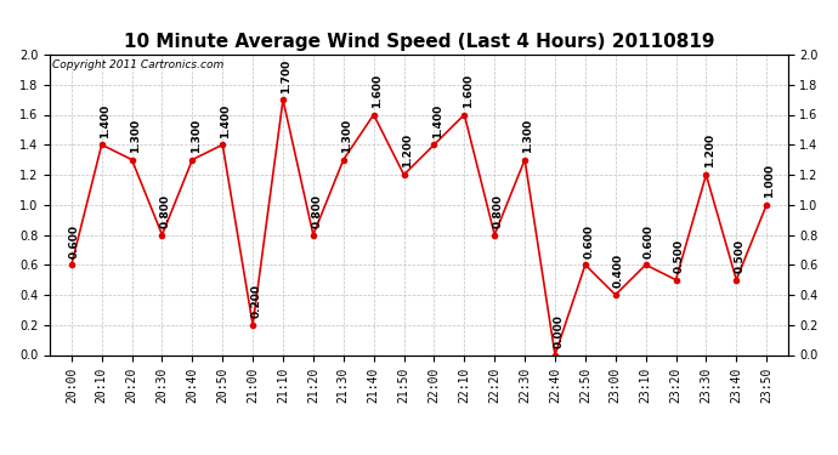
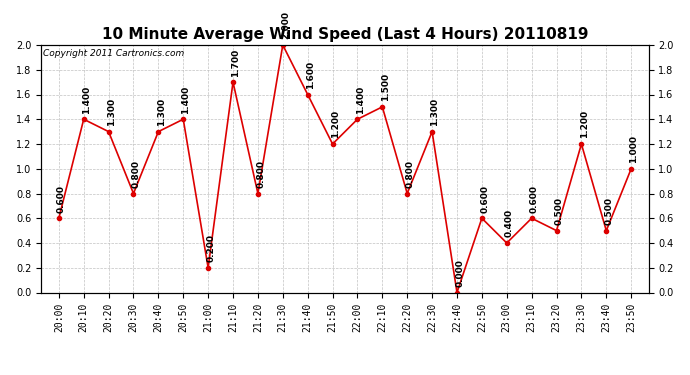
21:30: 1.3 -> 2.0
22:10: 1.600 -> 1.500
